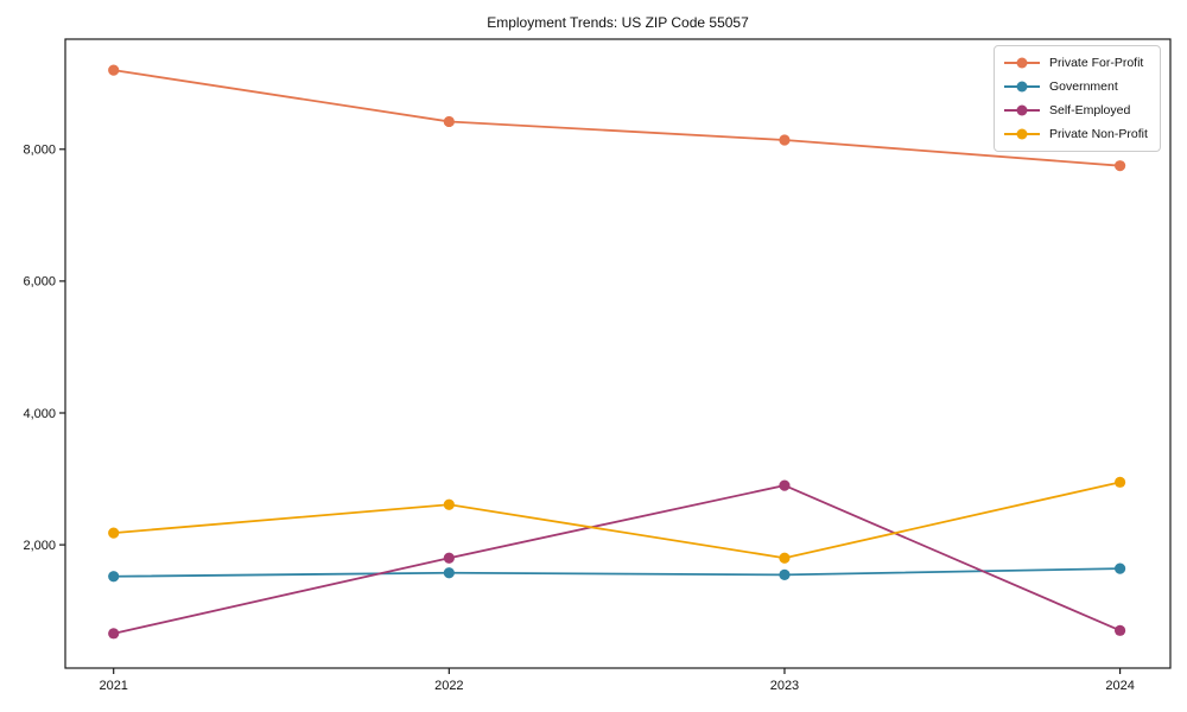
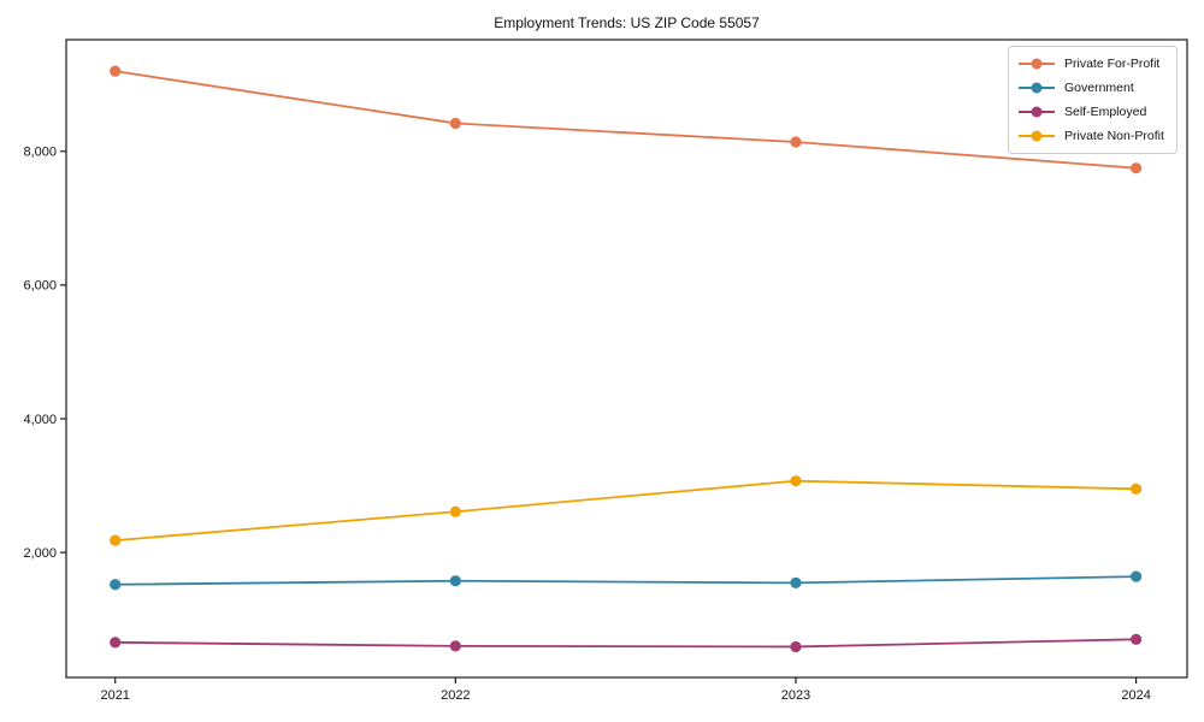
Self-Employed/2022: 1800 -> 600
Self-Employed/2023: 2900 -> 600
Private Non-Profit/2023: 1800 -> 3100
